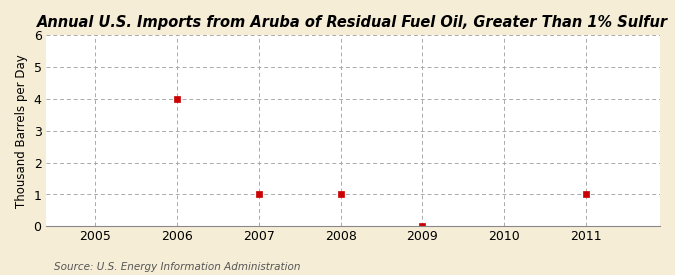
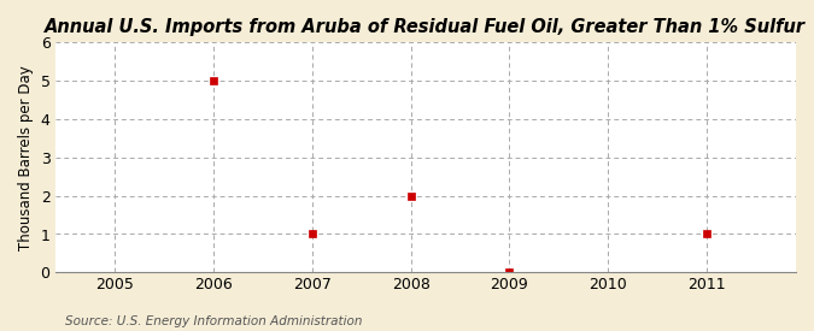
2006: 4 -> 5
2008: 1 -> 2
